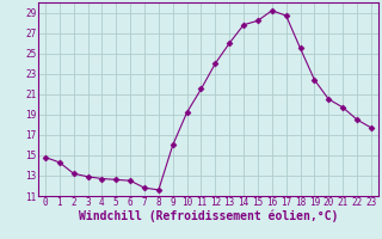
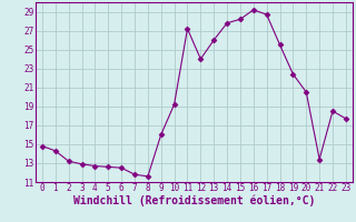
11: 21.5 -> 27.2
21: 19.7 -> 13.4
